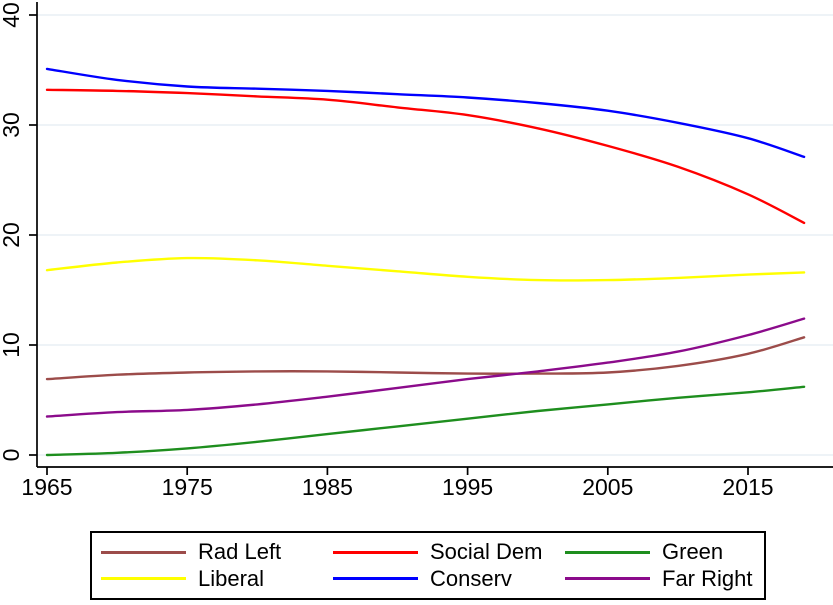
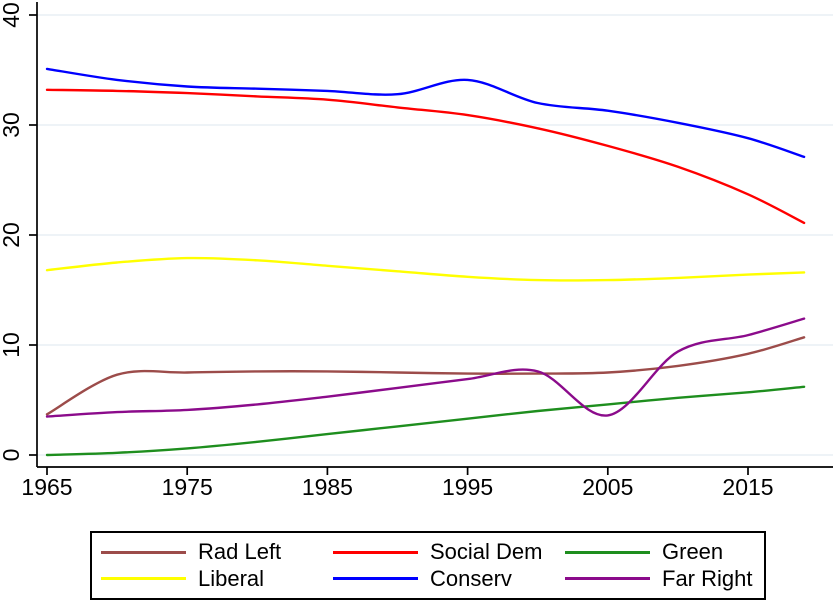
Rad Left/1965: 6.9 -> 3.7
Conserv/1995: 32.5 -> 34.1
Far Right/2005: 8.4 -> 3.6
